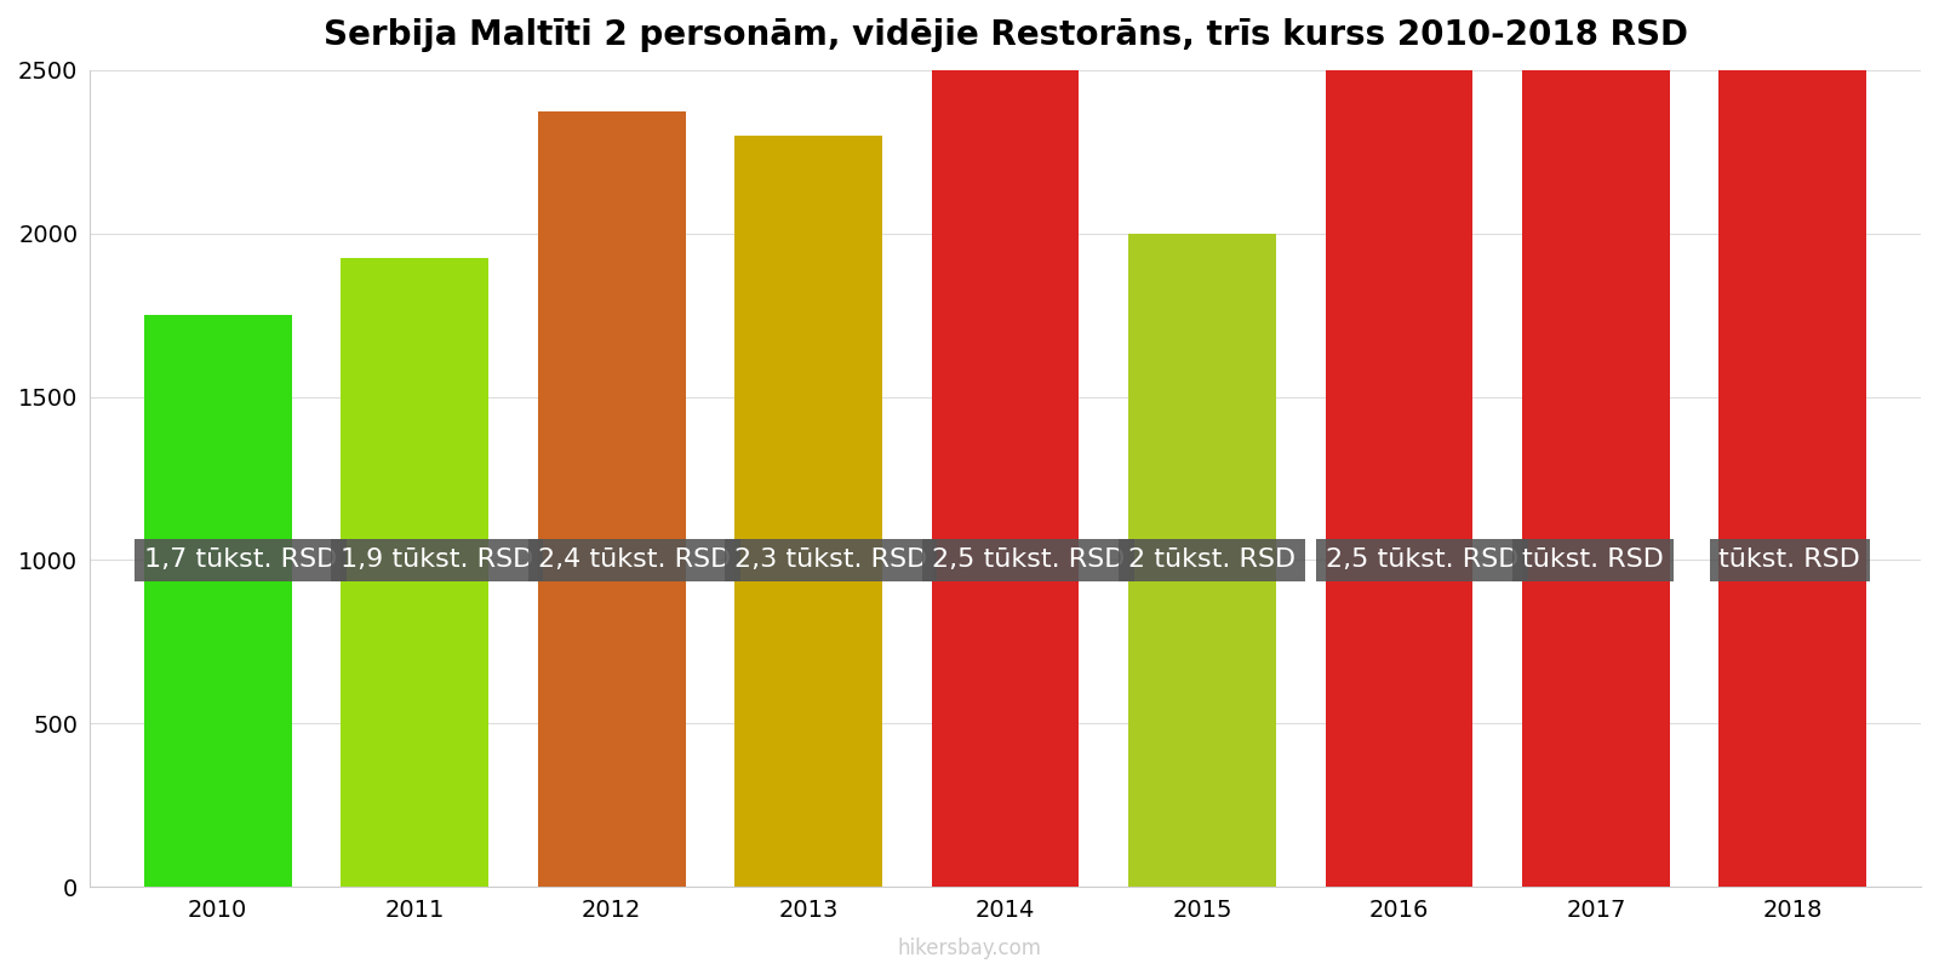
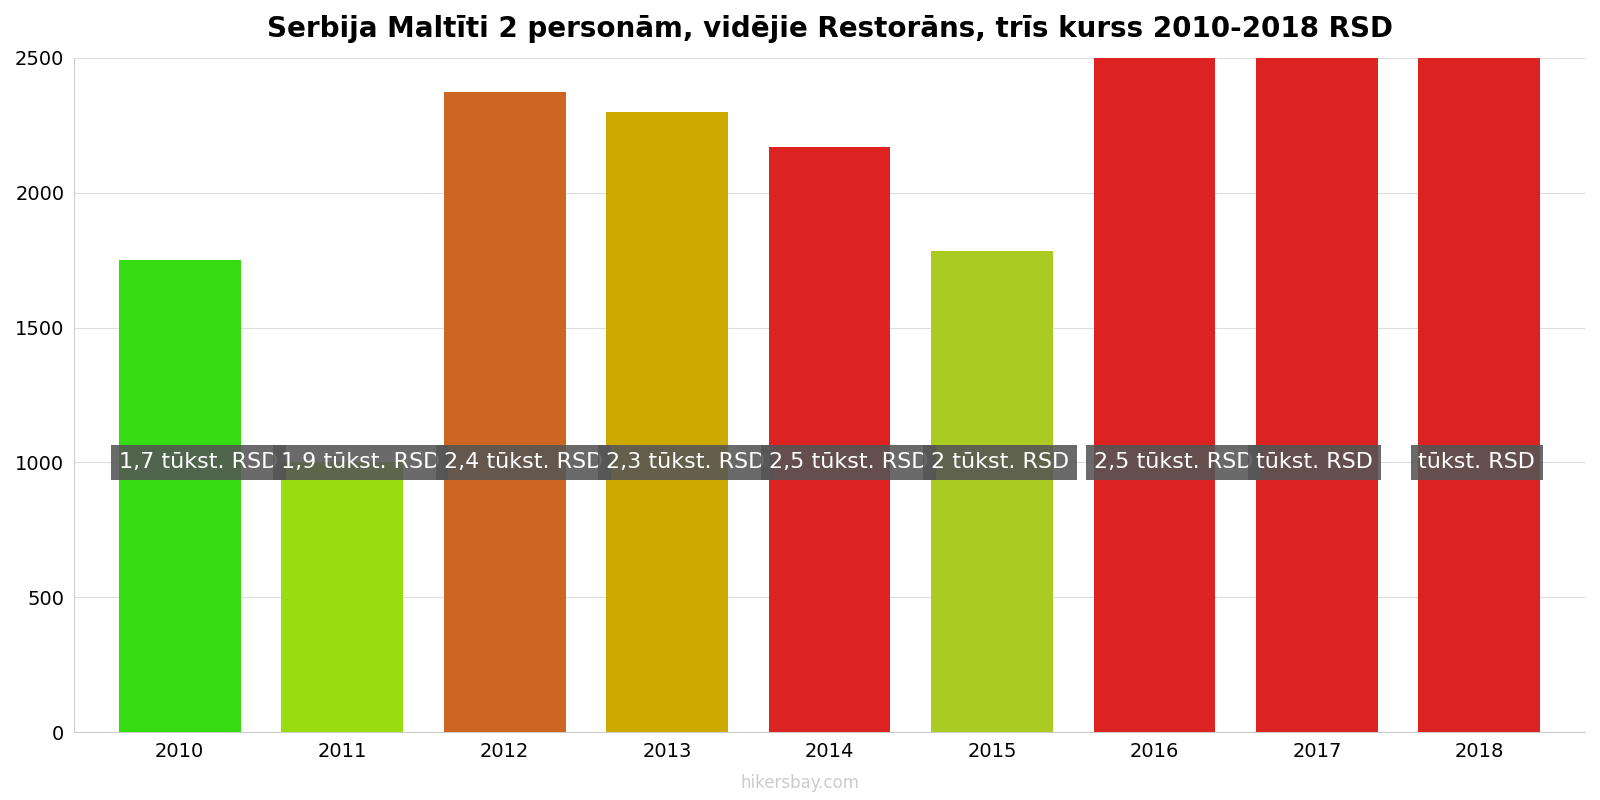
2011: 1925 -> 1000
2014: 2500 -> 2170
2015: 2000 -> 1785
